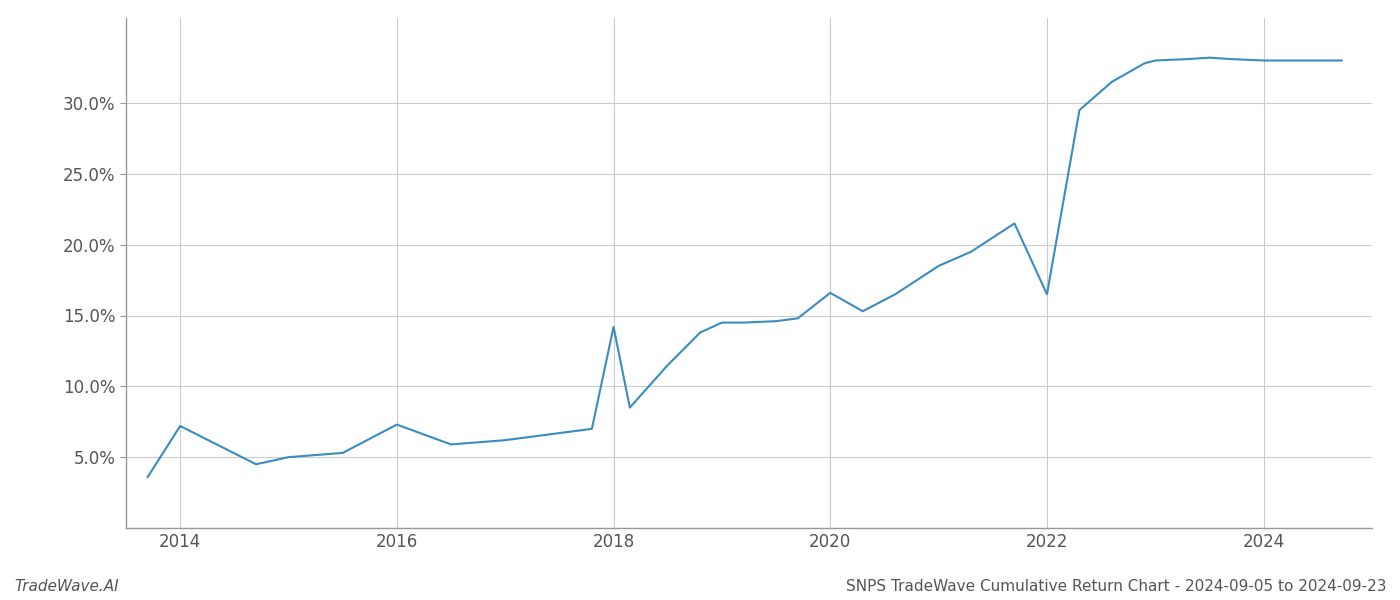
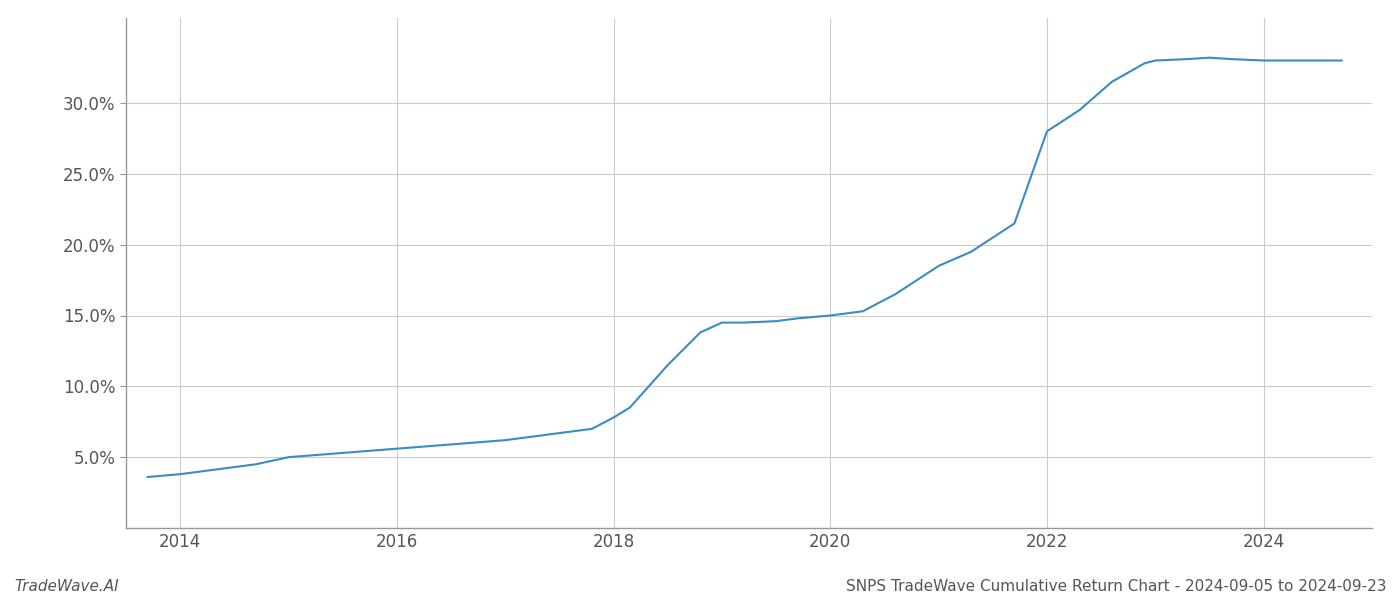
2014: 7.2% -> 3.8%
2016: 7.3% -> 5.6%
2018: 14.2% -> 7.8%
2020: 16.6% -> 15.0%
2022: 16.5% -> 28.0%
